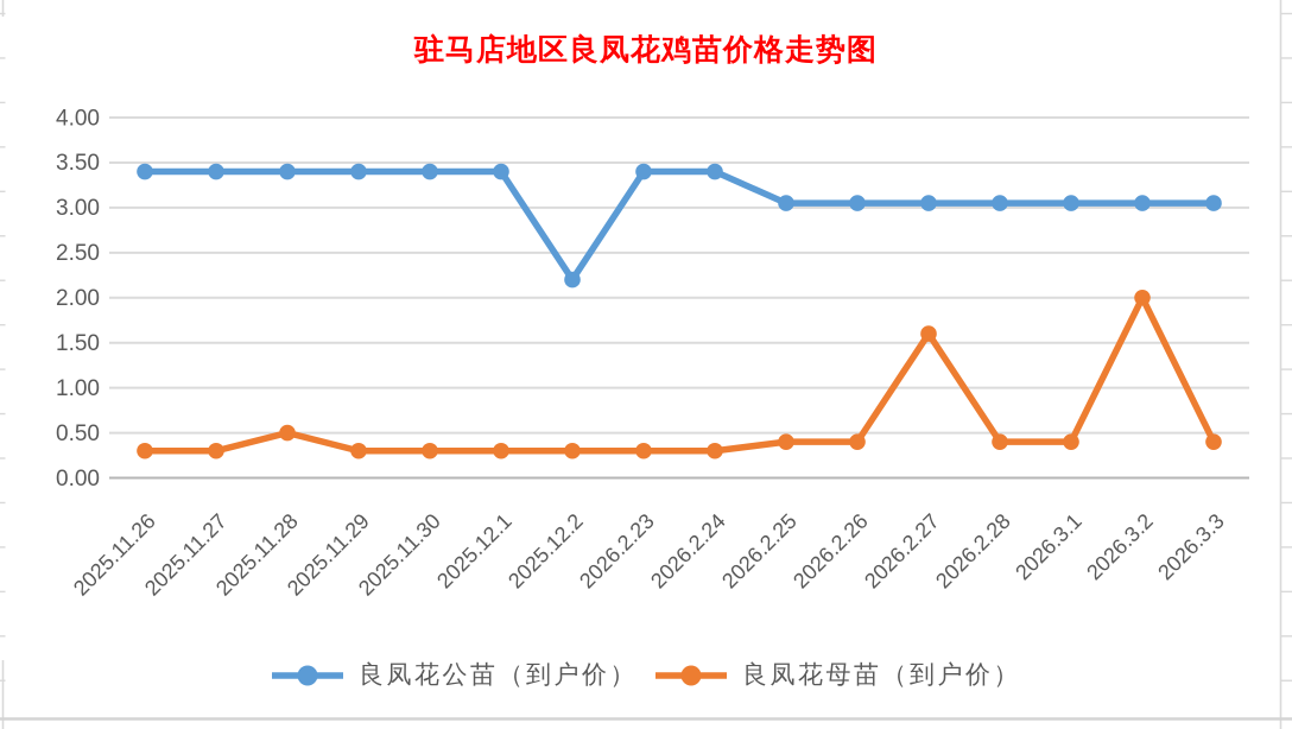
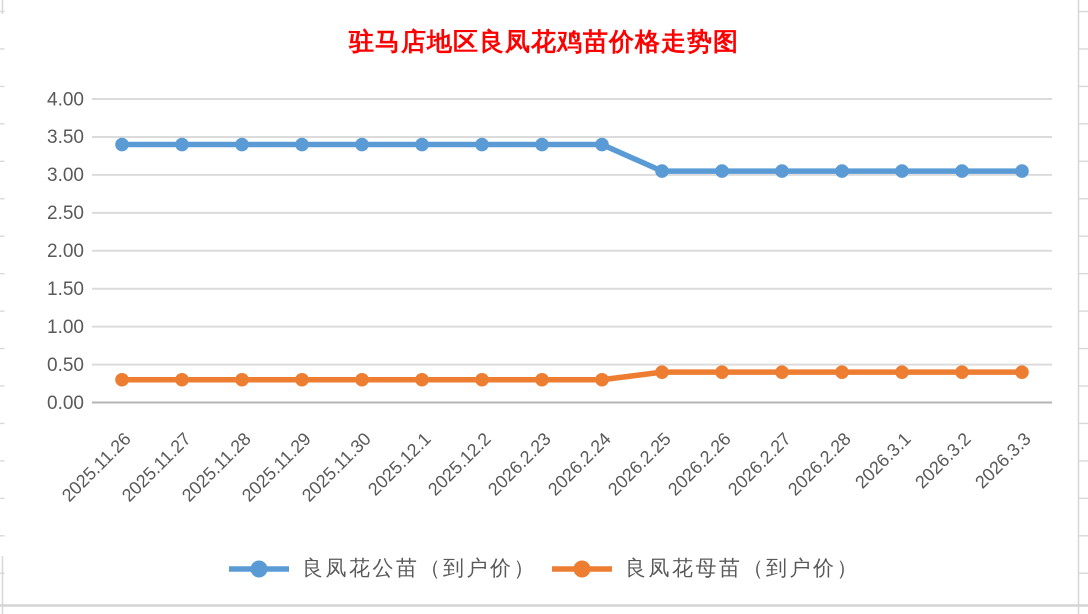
良凤花母苗（到户价）/2025.11.28: 0.5 -> 0.3
良凤花公苗（到户价）/2025.12.2: 2.2 -> 3.4
良凤花母苗（到户价）/2026.2.27: 1.6 -> 0.4
良凤花母苗（到户价）/2026.3.2: 2.0 -> 0.4
